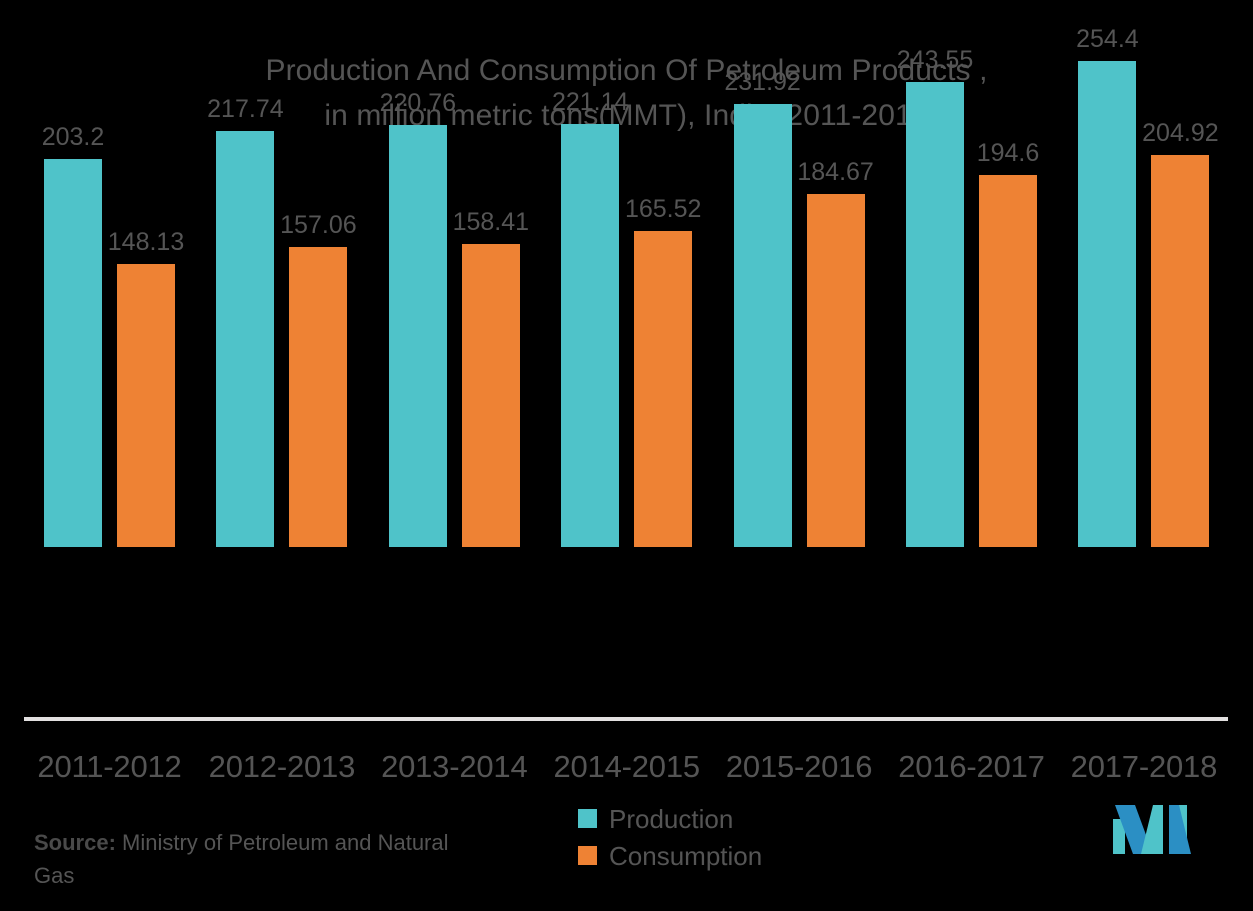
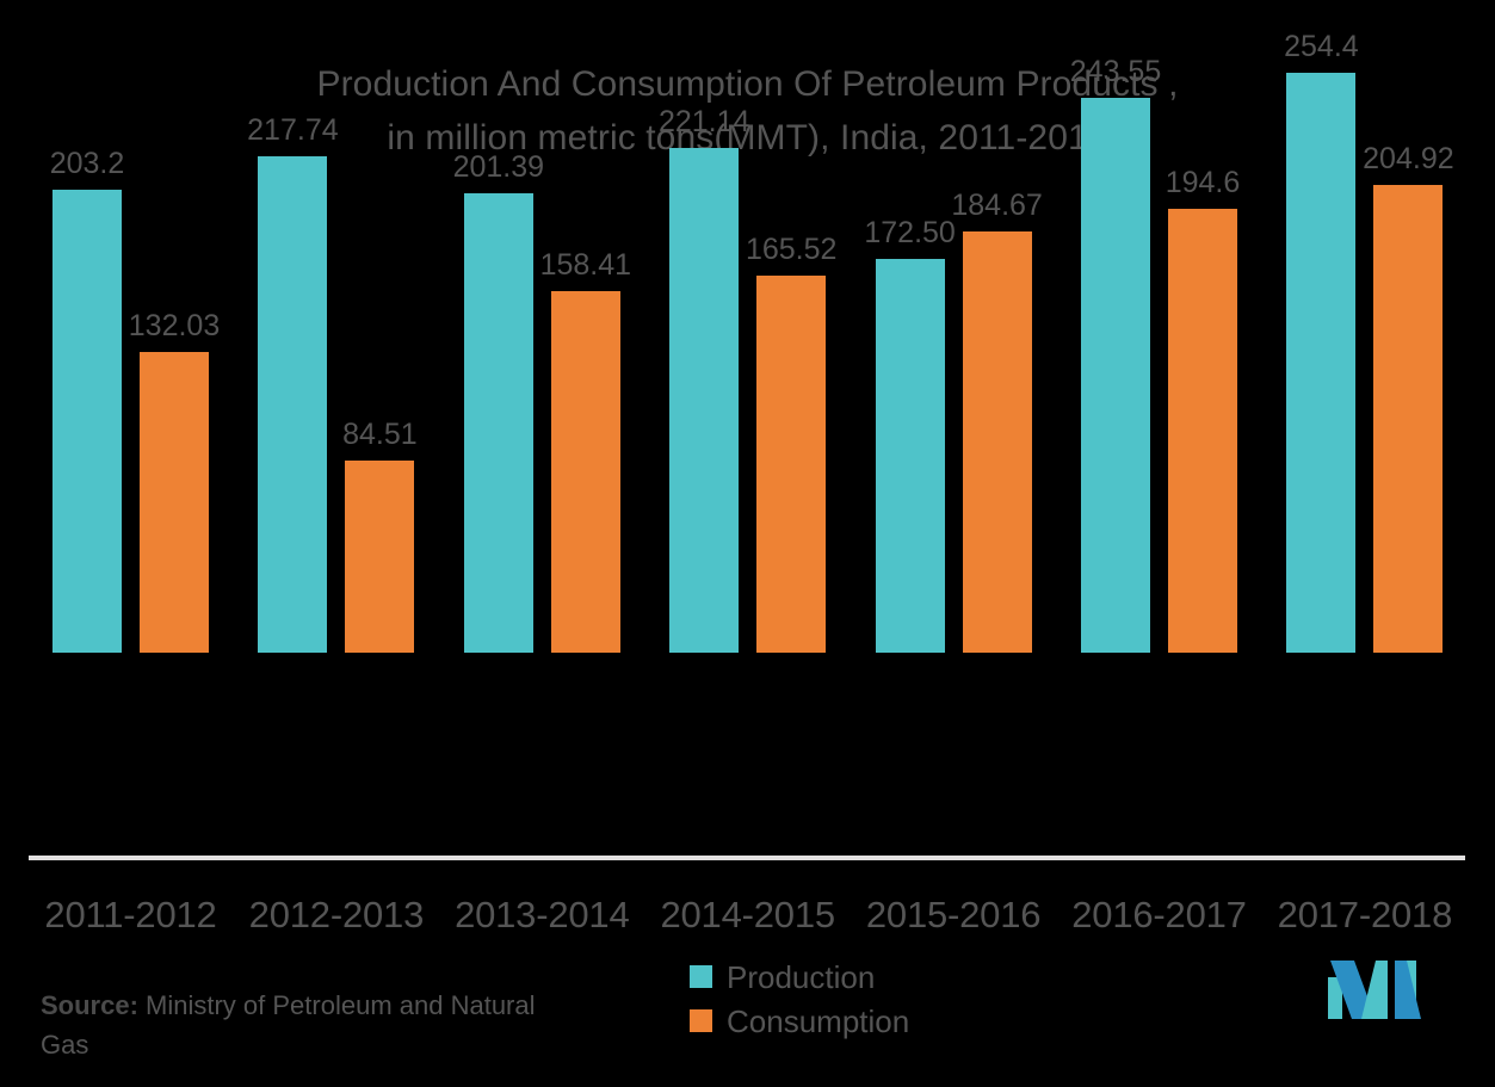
Consumption/2011-2012: 148.13 -> 132.03
Consumption/2012-2013: 157.06 -> 84.51
Production/2013-2014: 220.76 -> 201.39
Production/2015-2016: 231.92 -> 172.50
